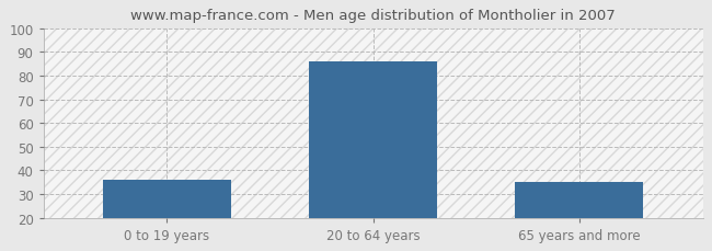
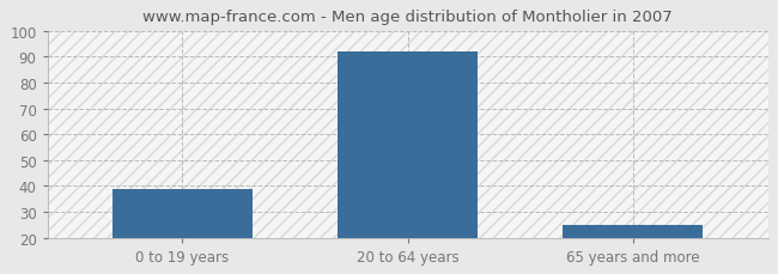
0 to 19 years: 36 -> 39
20 to 64 years: 86 -> 92
65 years and more: 35 -> 25
